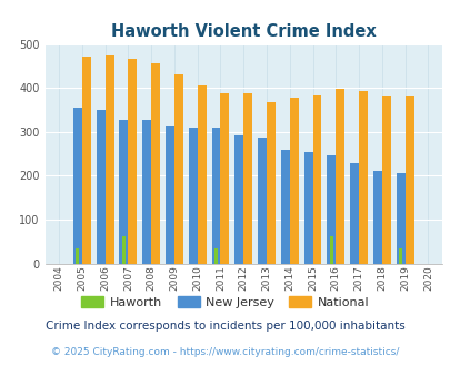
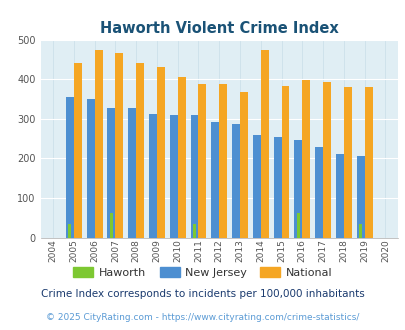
National/2005: 470 -> 440
National/2008: 455 -> 440
National/2014: 378 -> 475
